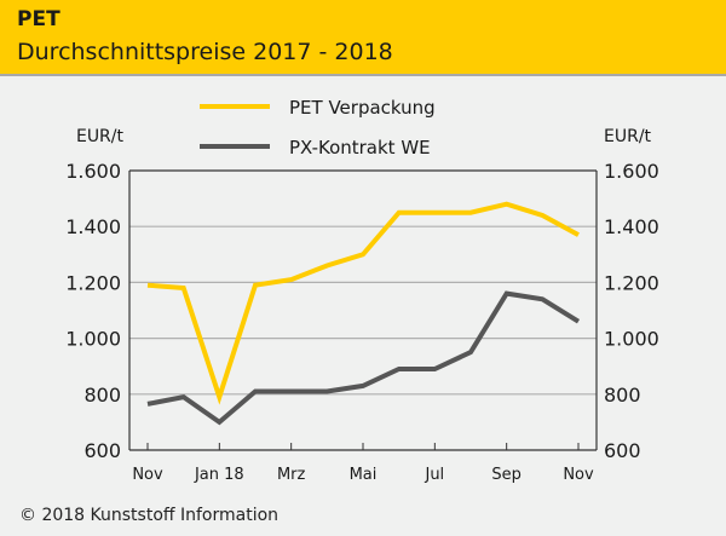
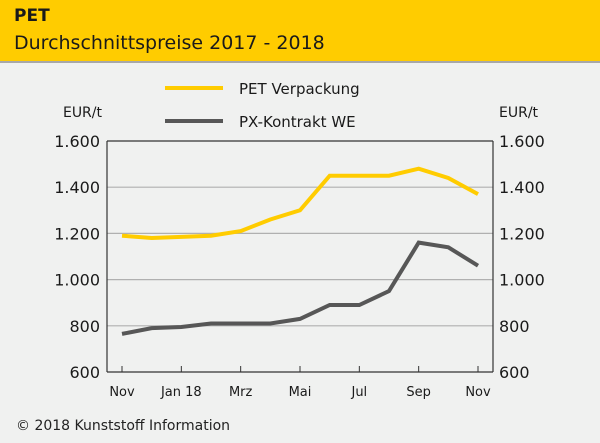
PET Verpackung/Jan 18: 790 -> 1180
PX-Kontrakt WE/Jan 18: 700 -> 800
